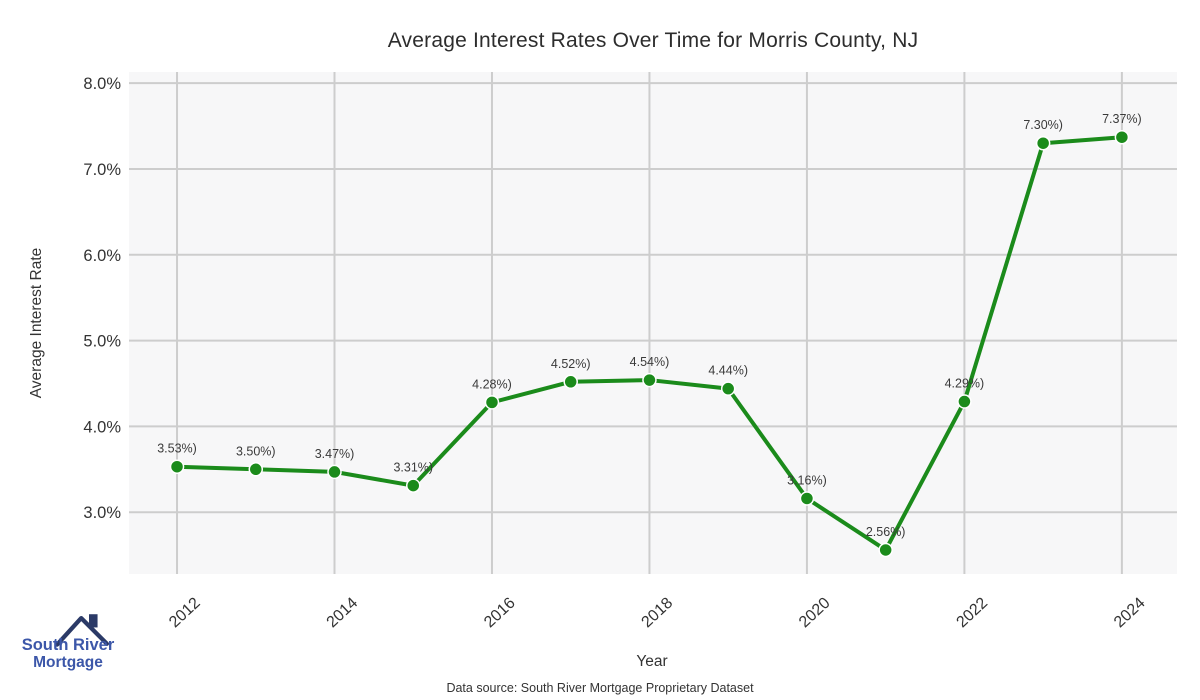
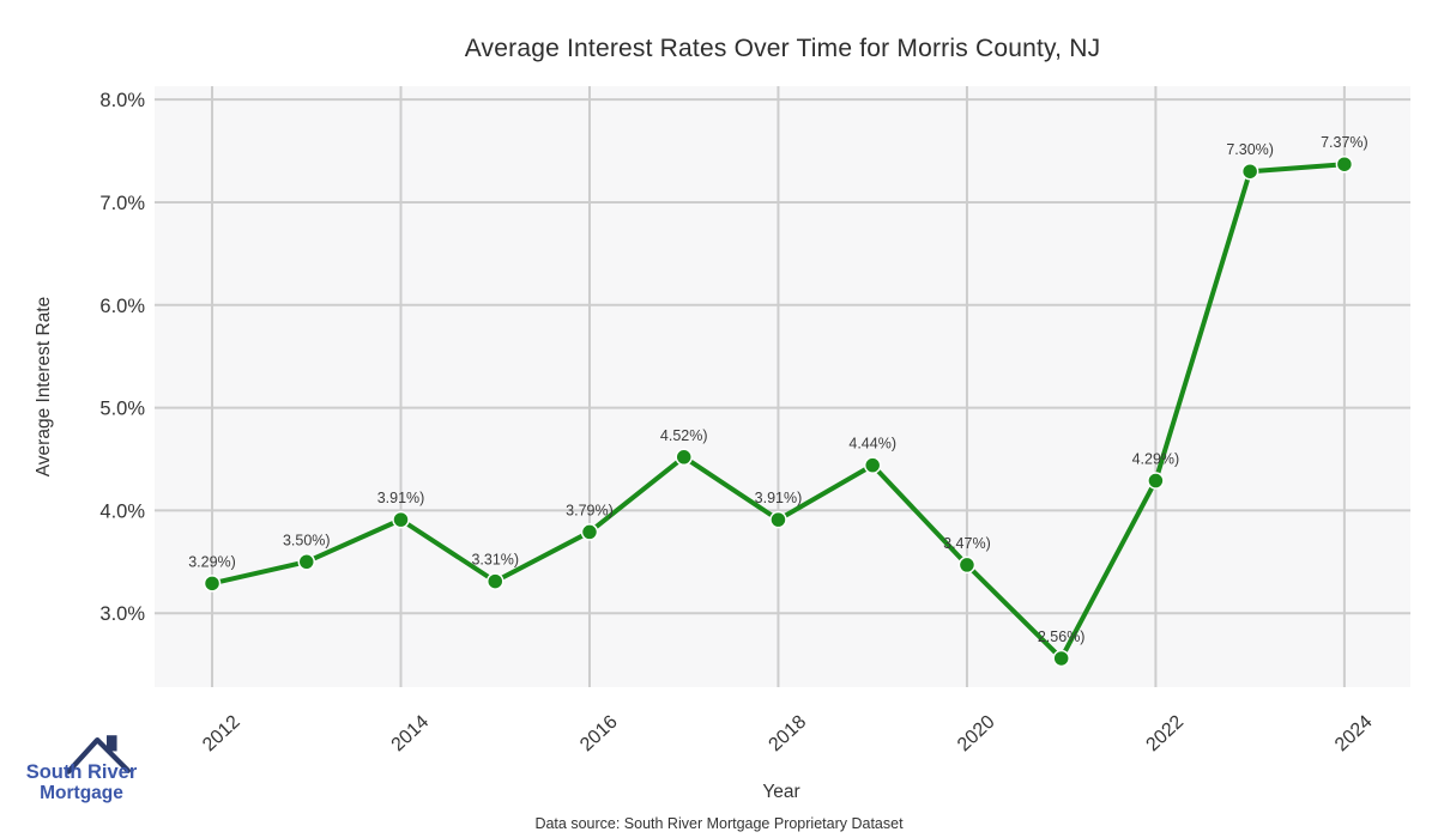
2012: 3.53% -> 3.29%
2014: 3.47% -> 3.91%
2016: 4.28% -> 3.79%
2018: 4.54% -> 3.91%
2020: 3.16% -> 3.47%
